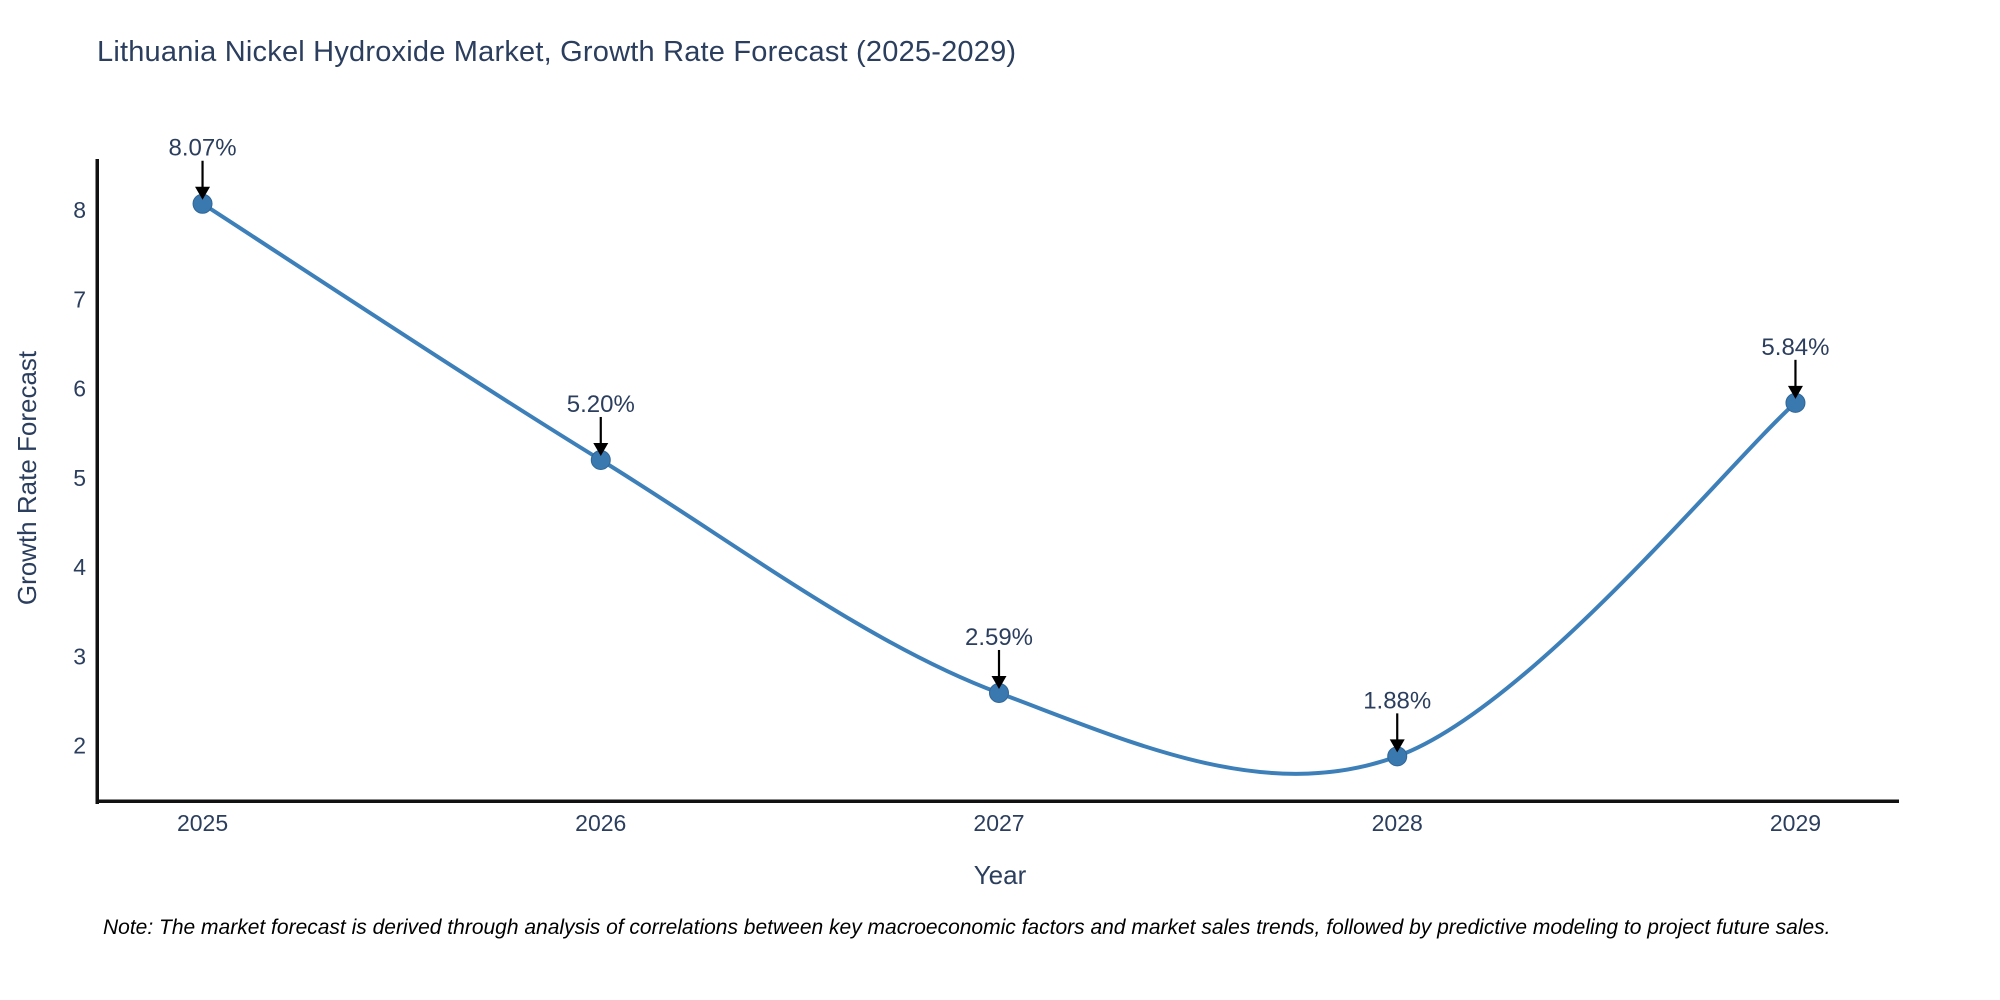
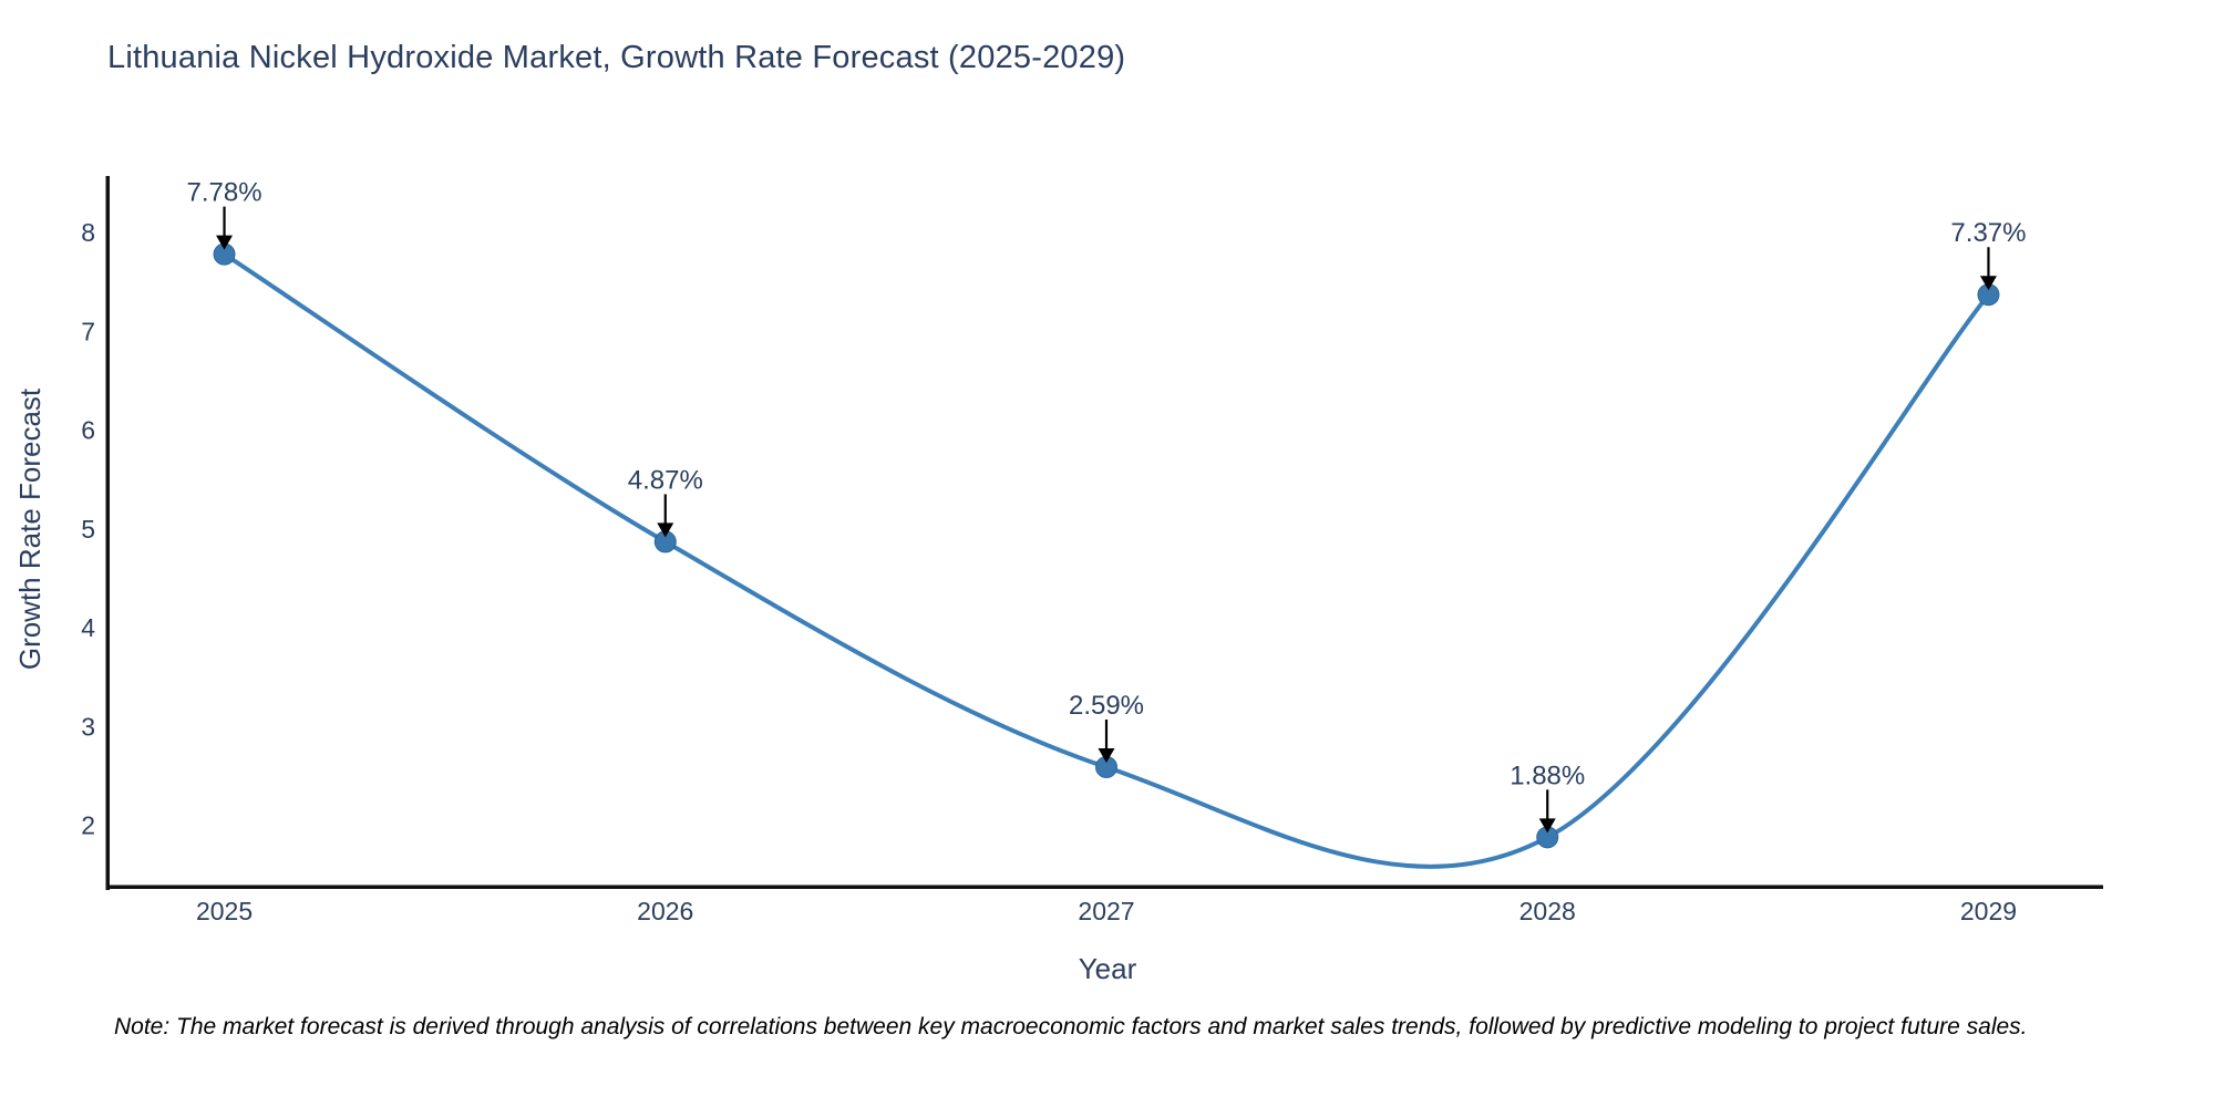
2025: 8.07% -> 7.78%
2026: 5.20% -> 4.87%
2029: 5.84% -> 7.37%
